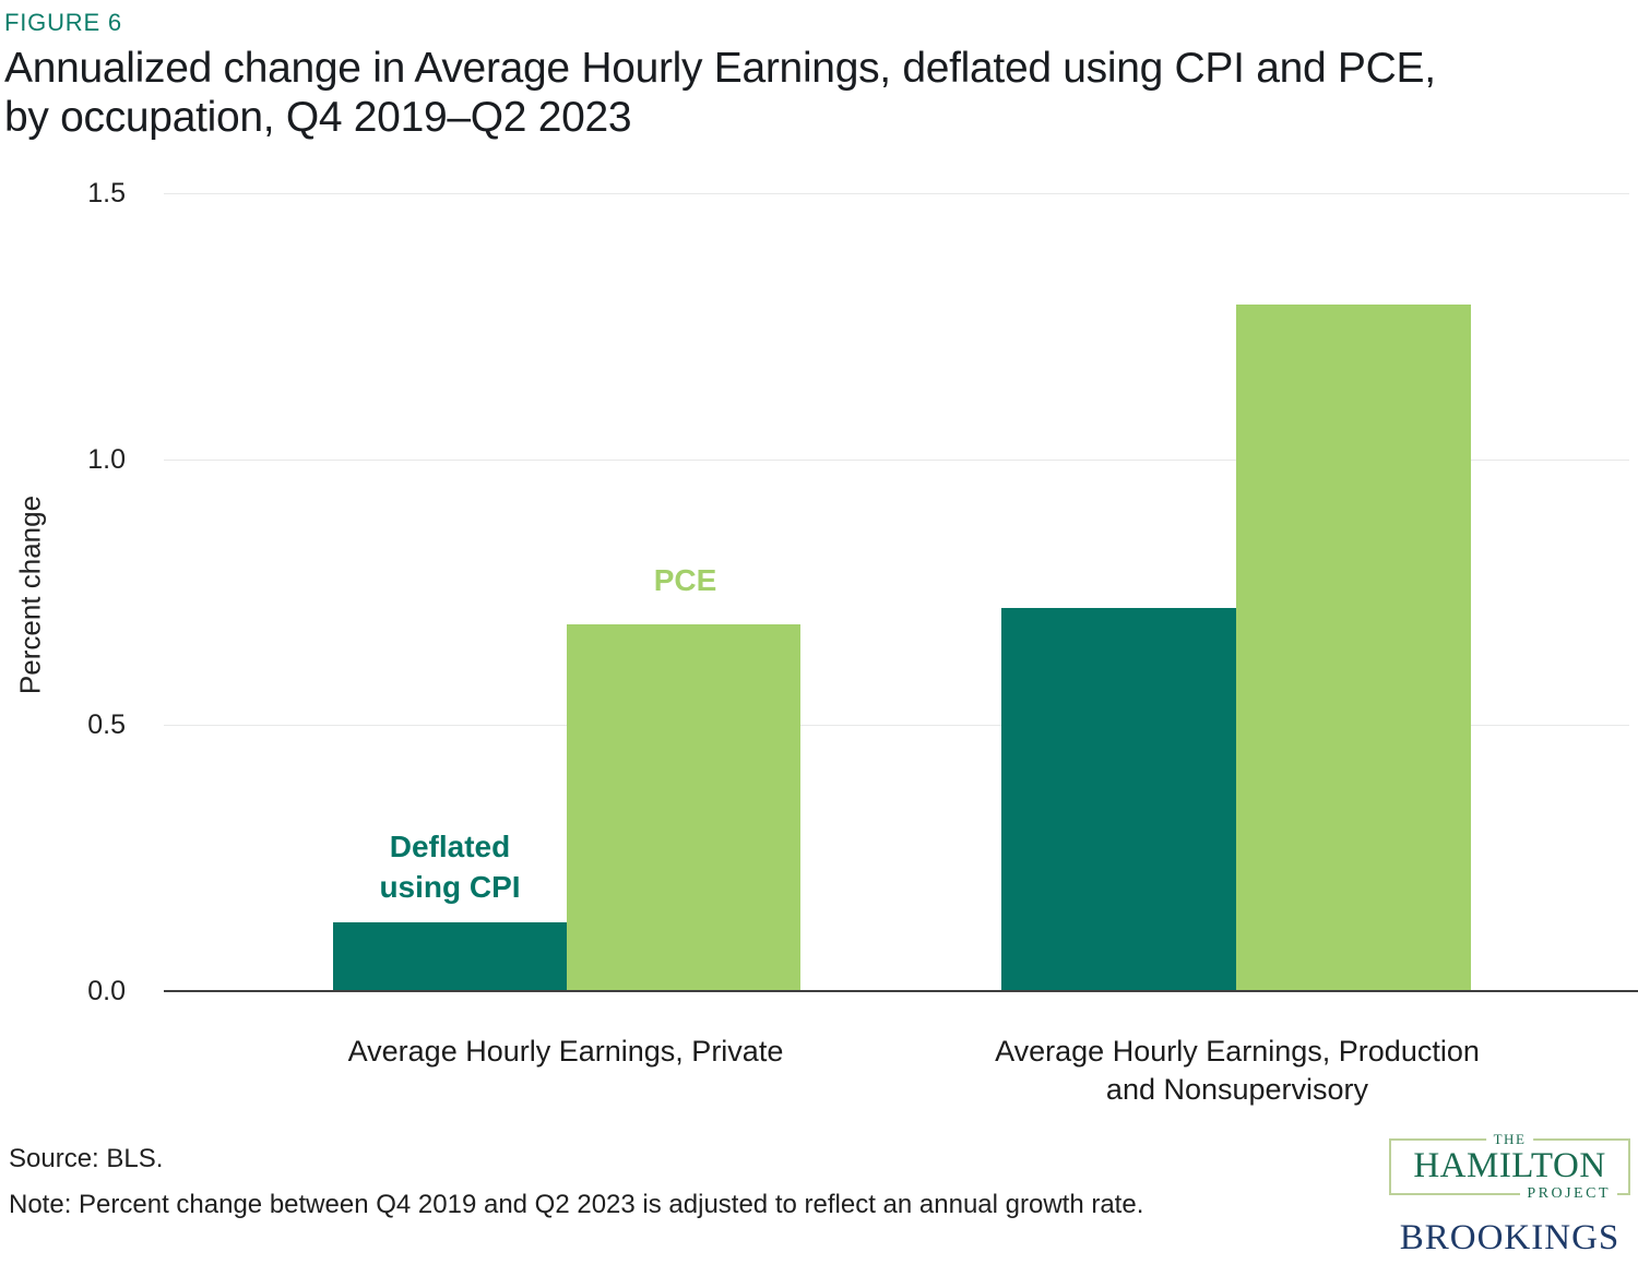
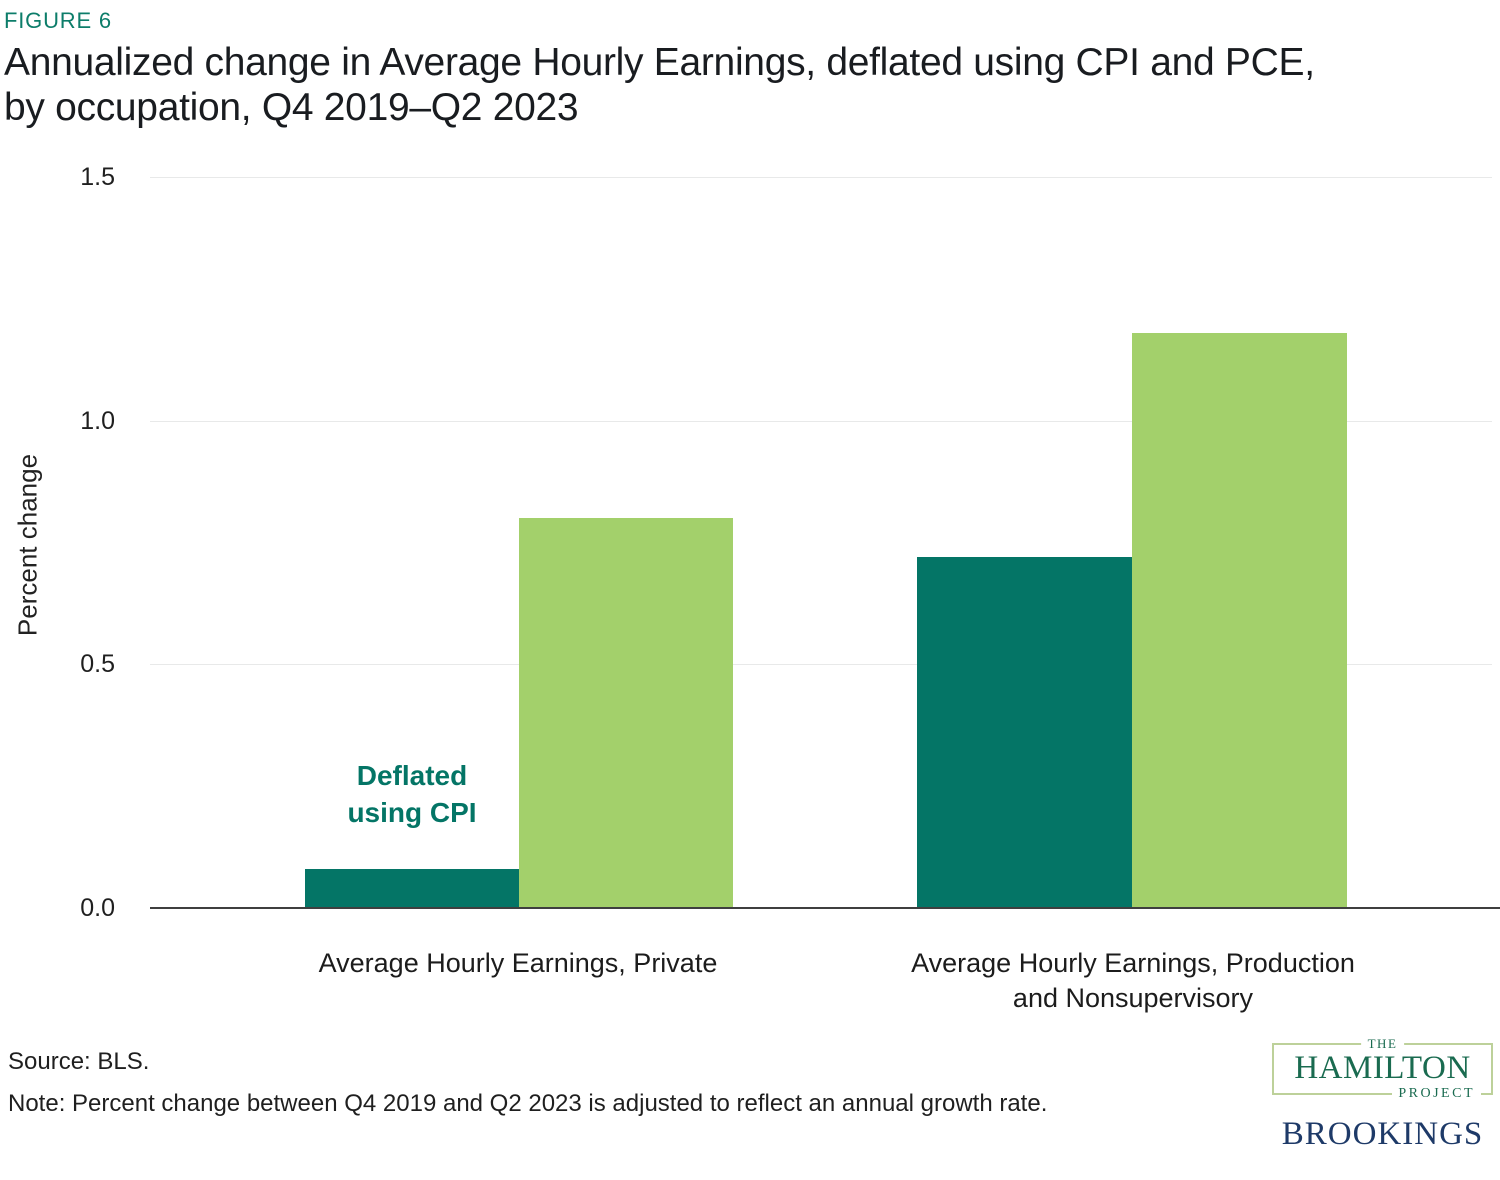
Deflated using CPI/Average Hourly Earnings, Private: 0.13 -> 0.08
PCE/Average Hourly Earnings, Private: 0.69 -> 0.80
PCE/Average Hourly Earnings, Production and Nonsupervisory: 1.29 -> 1.18
